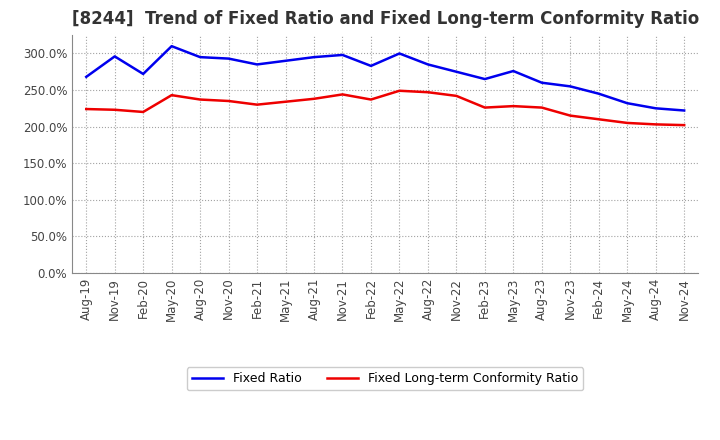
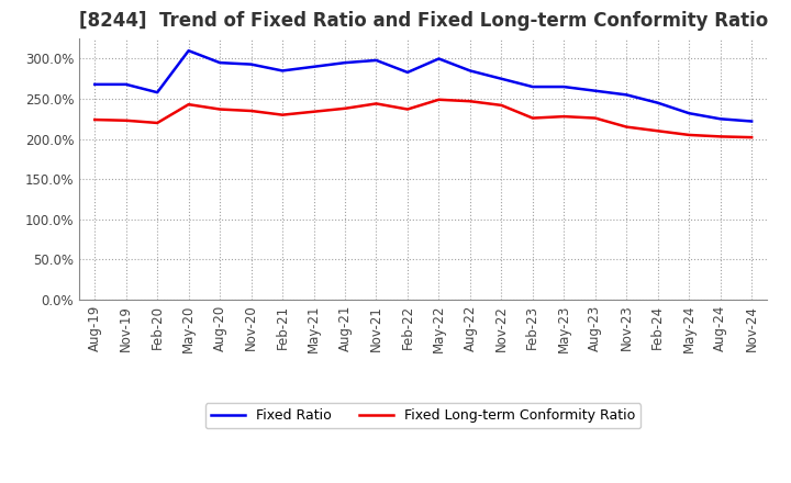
Fixed Ratio/Nov-19: 296% -> 268%
Fixed Ratio/Feb-20: 272% -> 258%
Fixed Ratio/May-23: 276% -> 265%
